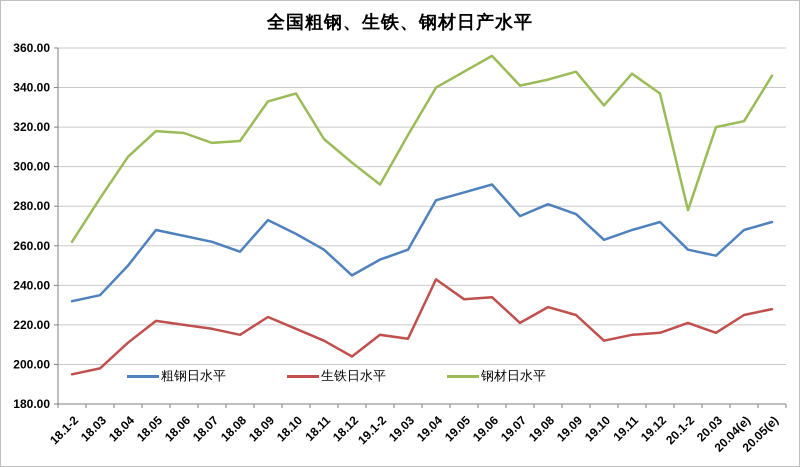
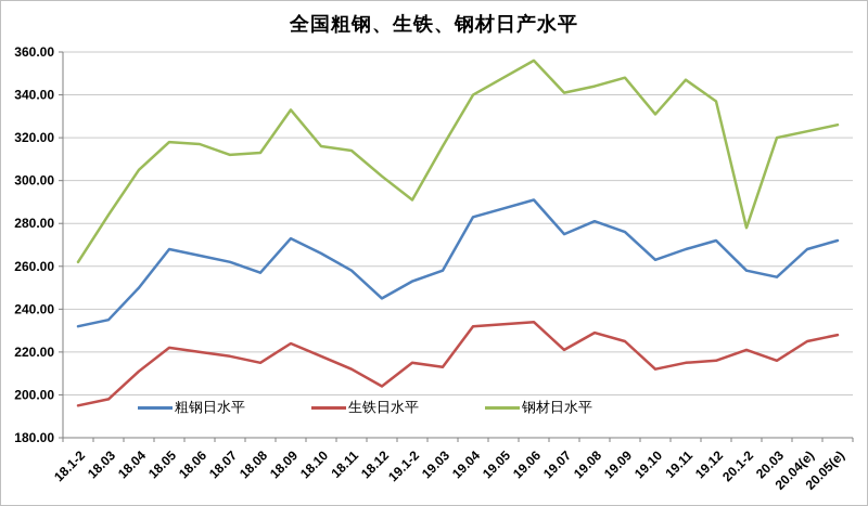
钢材日水平/18.10: 337 -> 316
生铁日水平/19.04: 243 -> 232
钢材日水平/20.05(e): 346 -> 326
